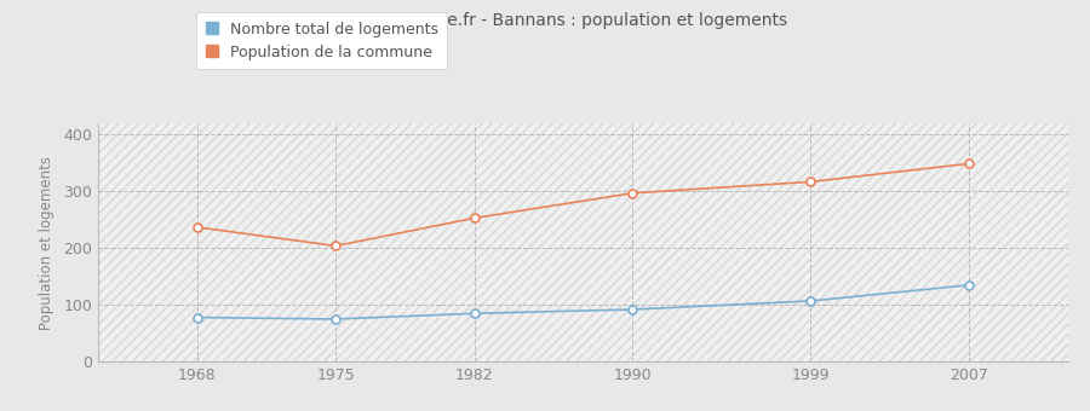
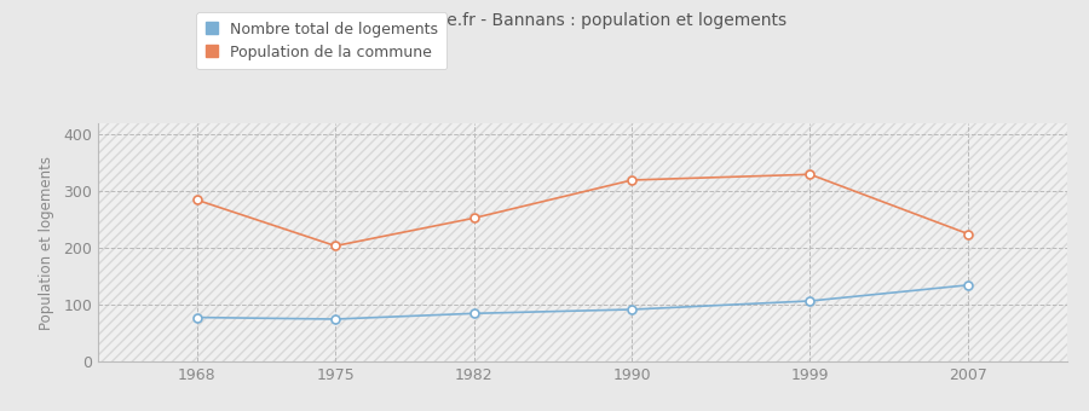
Population de la commune/1968: 237 -> 285
Population de la commune/1990: 297 -> 320
Population de la commune/1999: 317 -> 330
Population de la commune/2007: 349 -> 225
